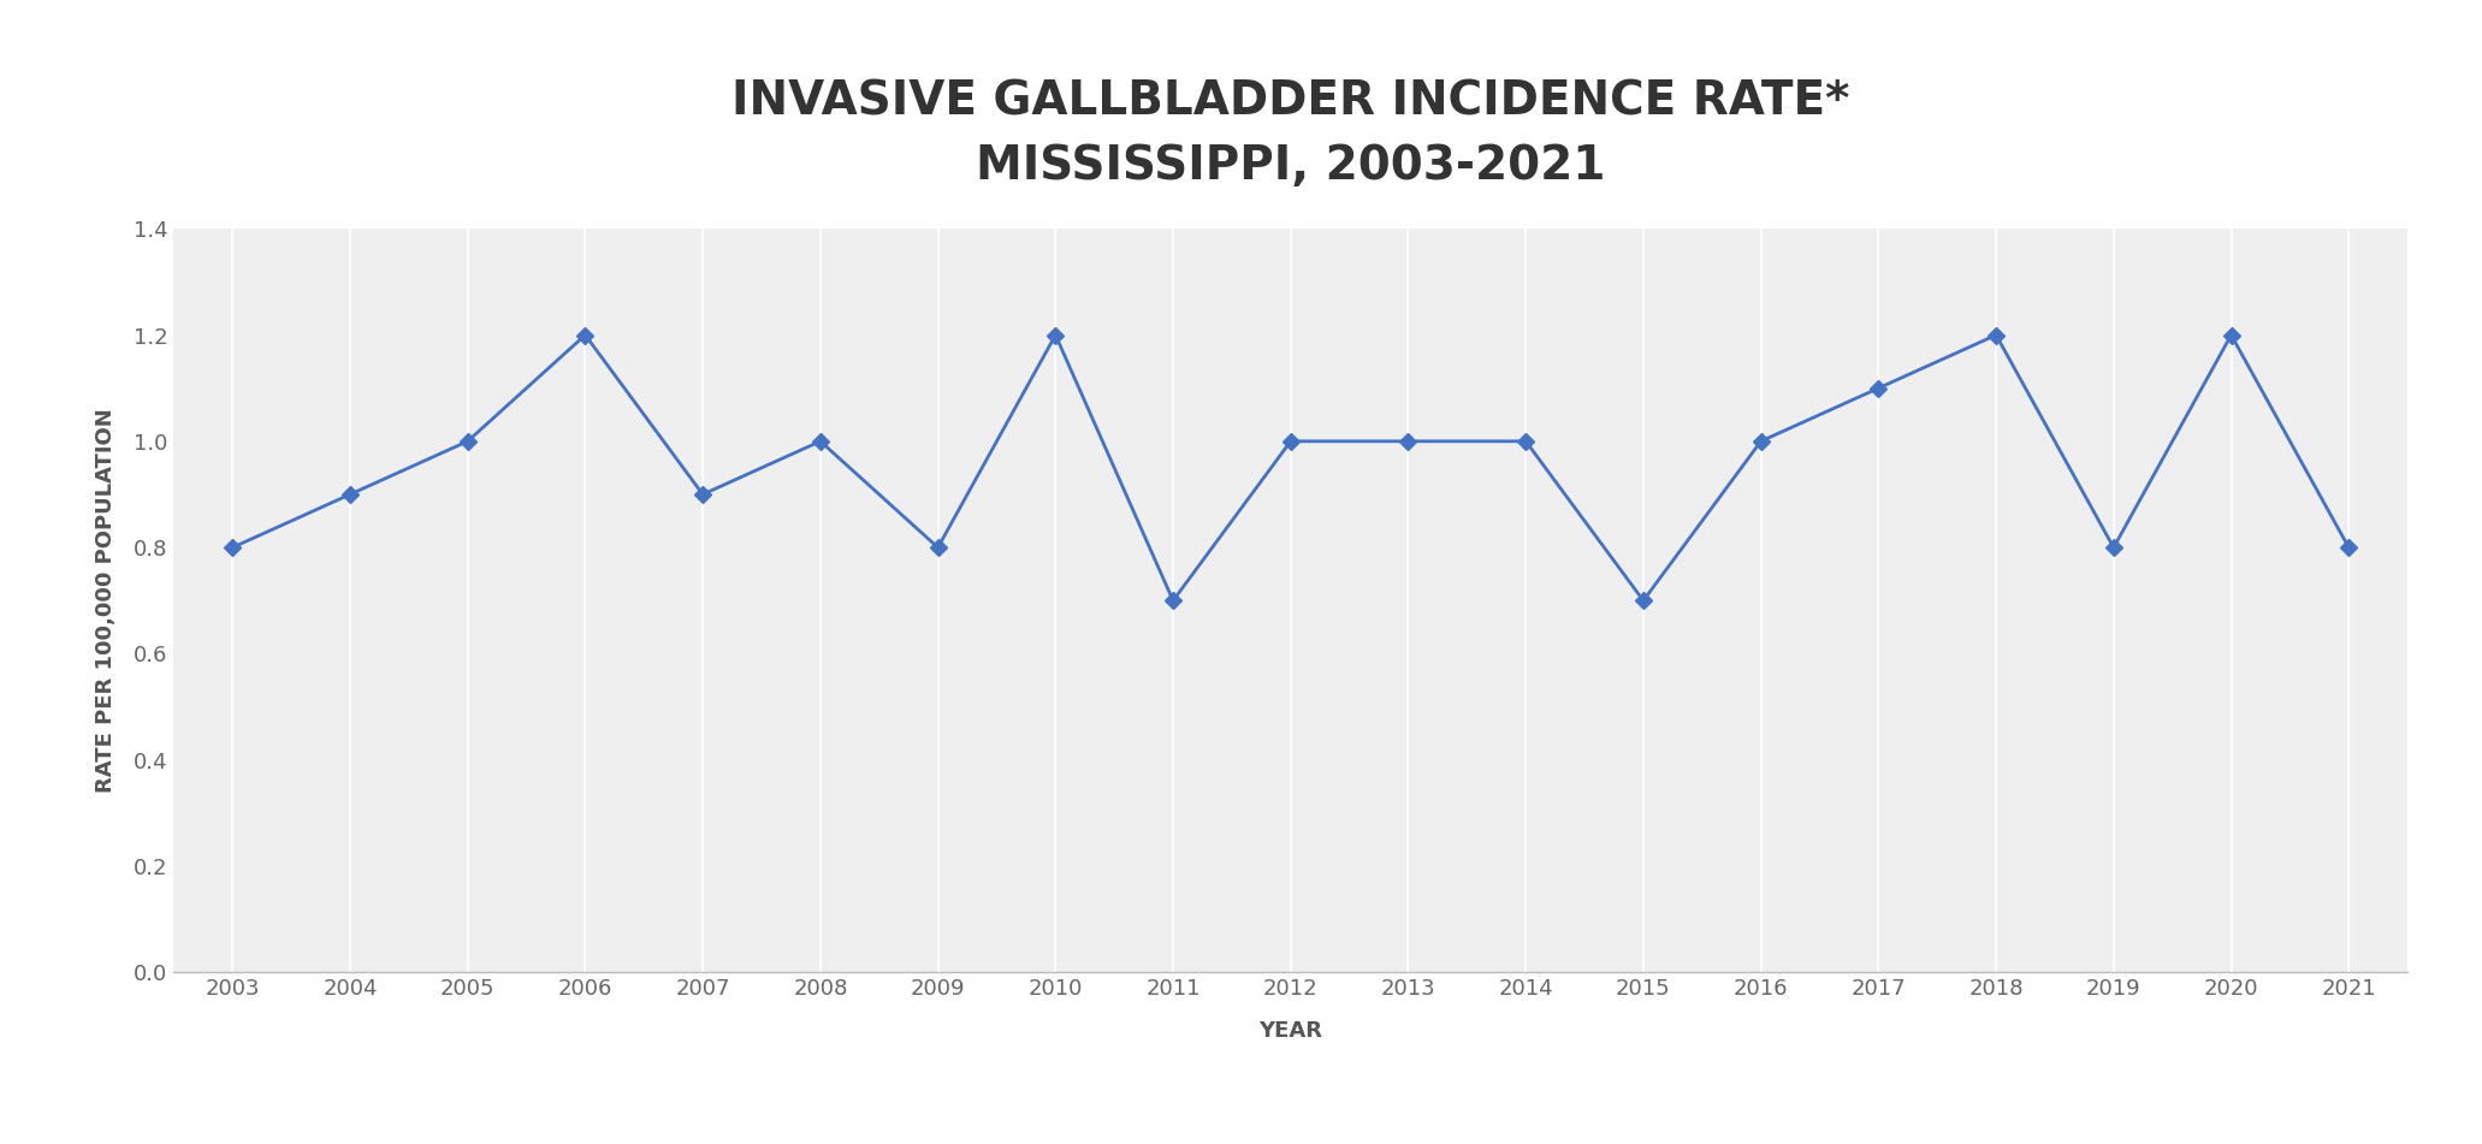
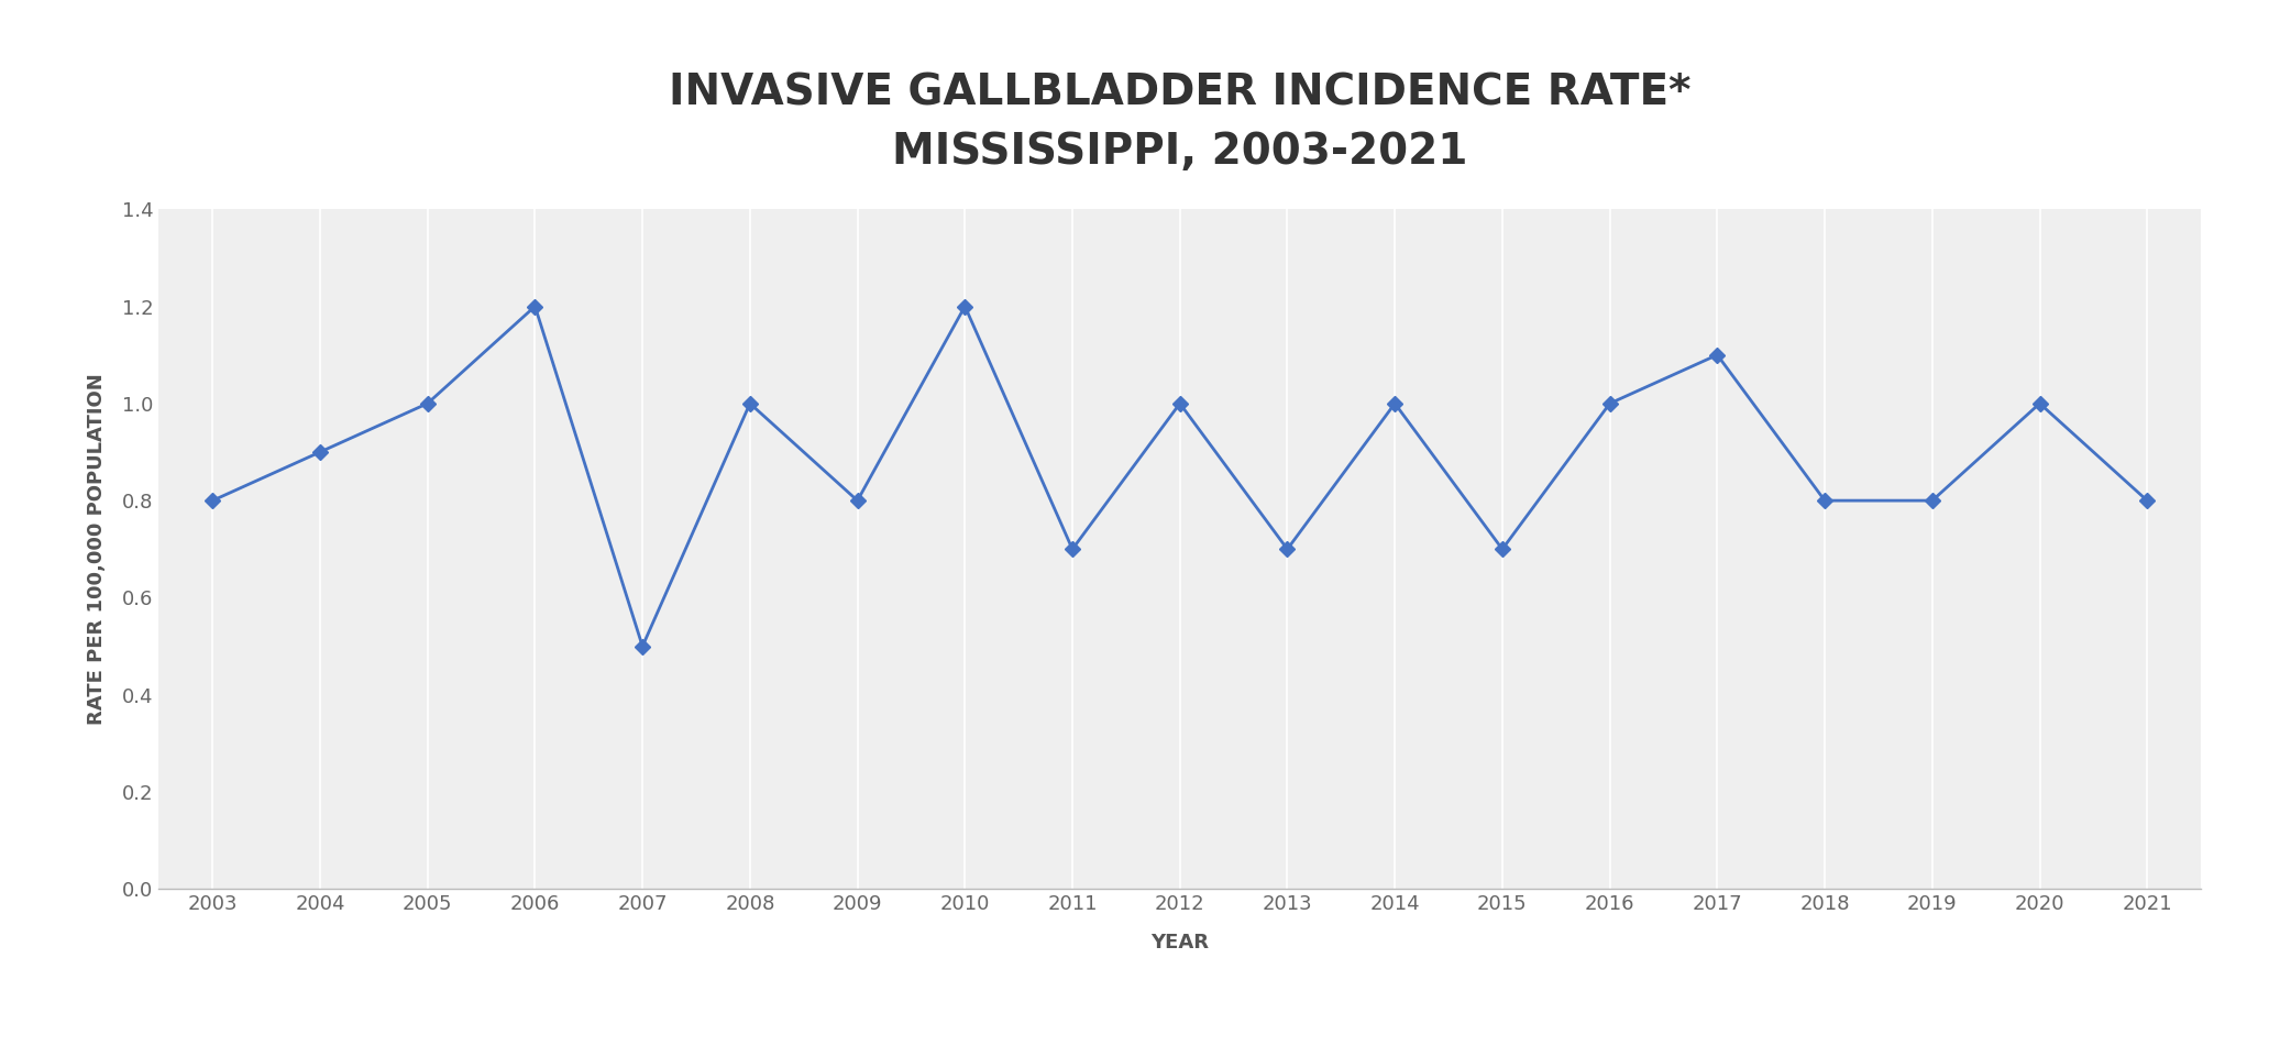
2007: 0.9 -> 0.5
2013: 1.0 -> 0.7
2018: 1.2 -> 0.8
2020: 1.2 -> 1.0
